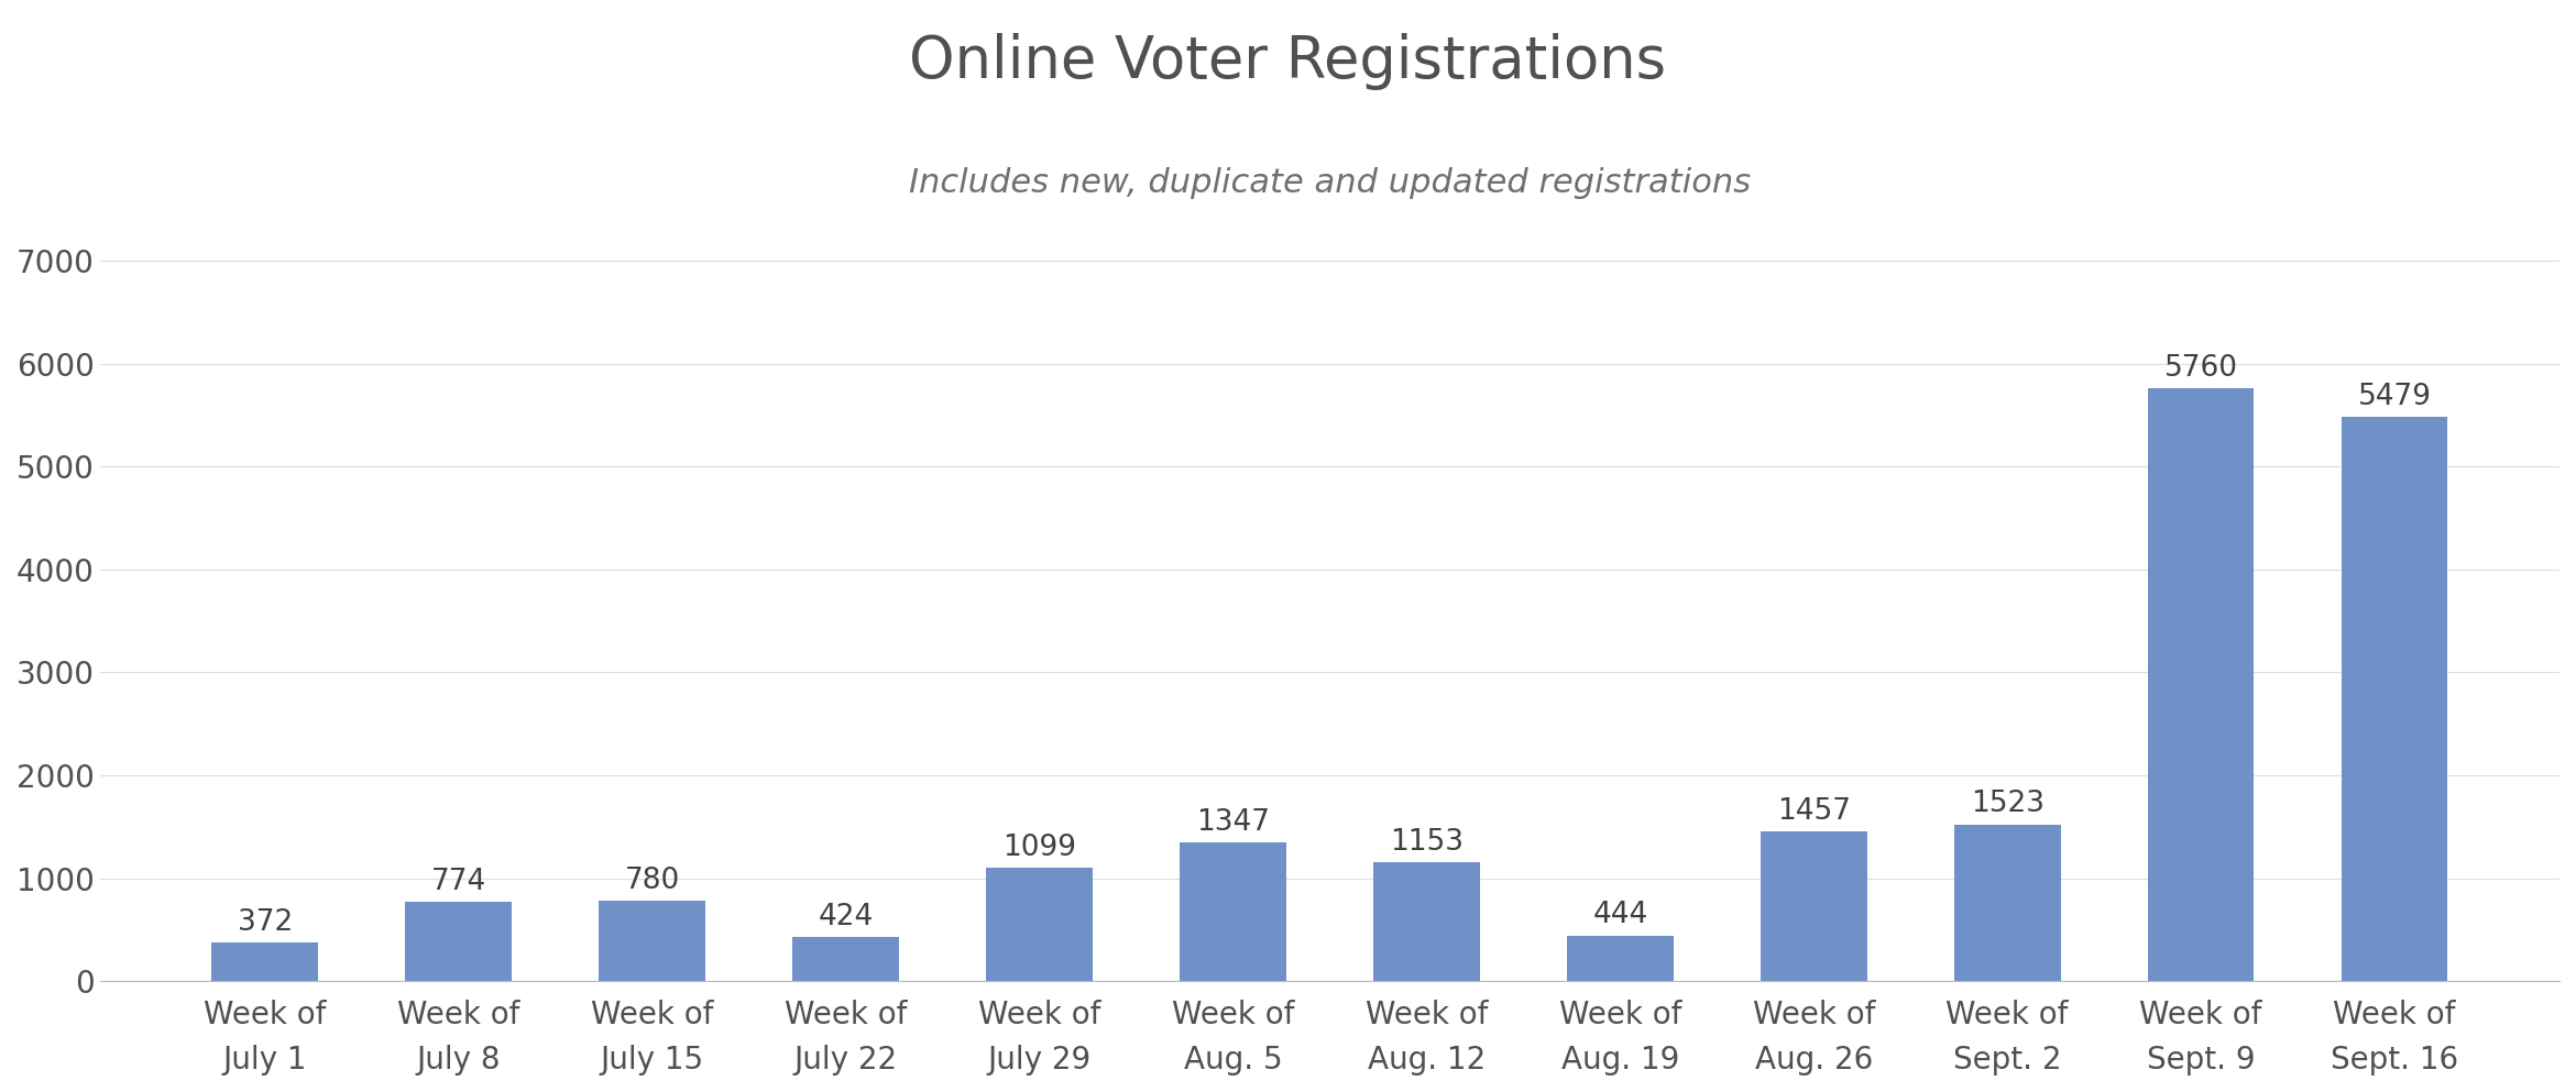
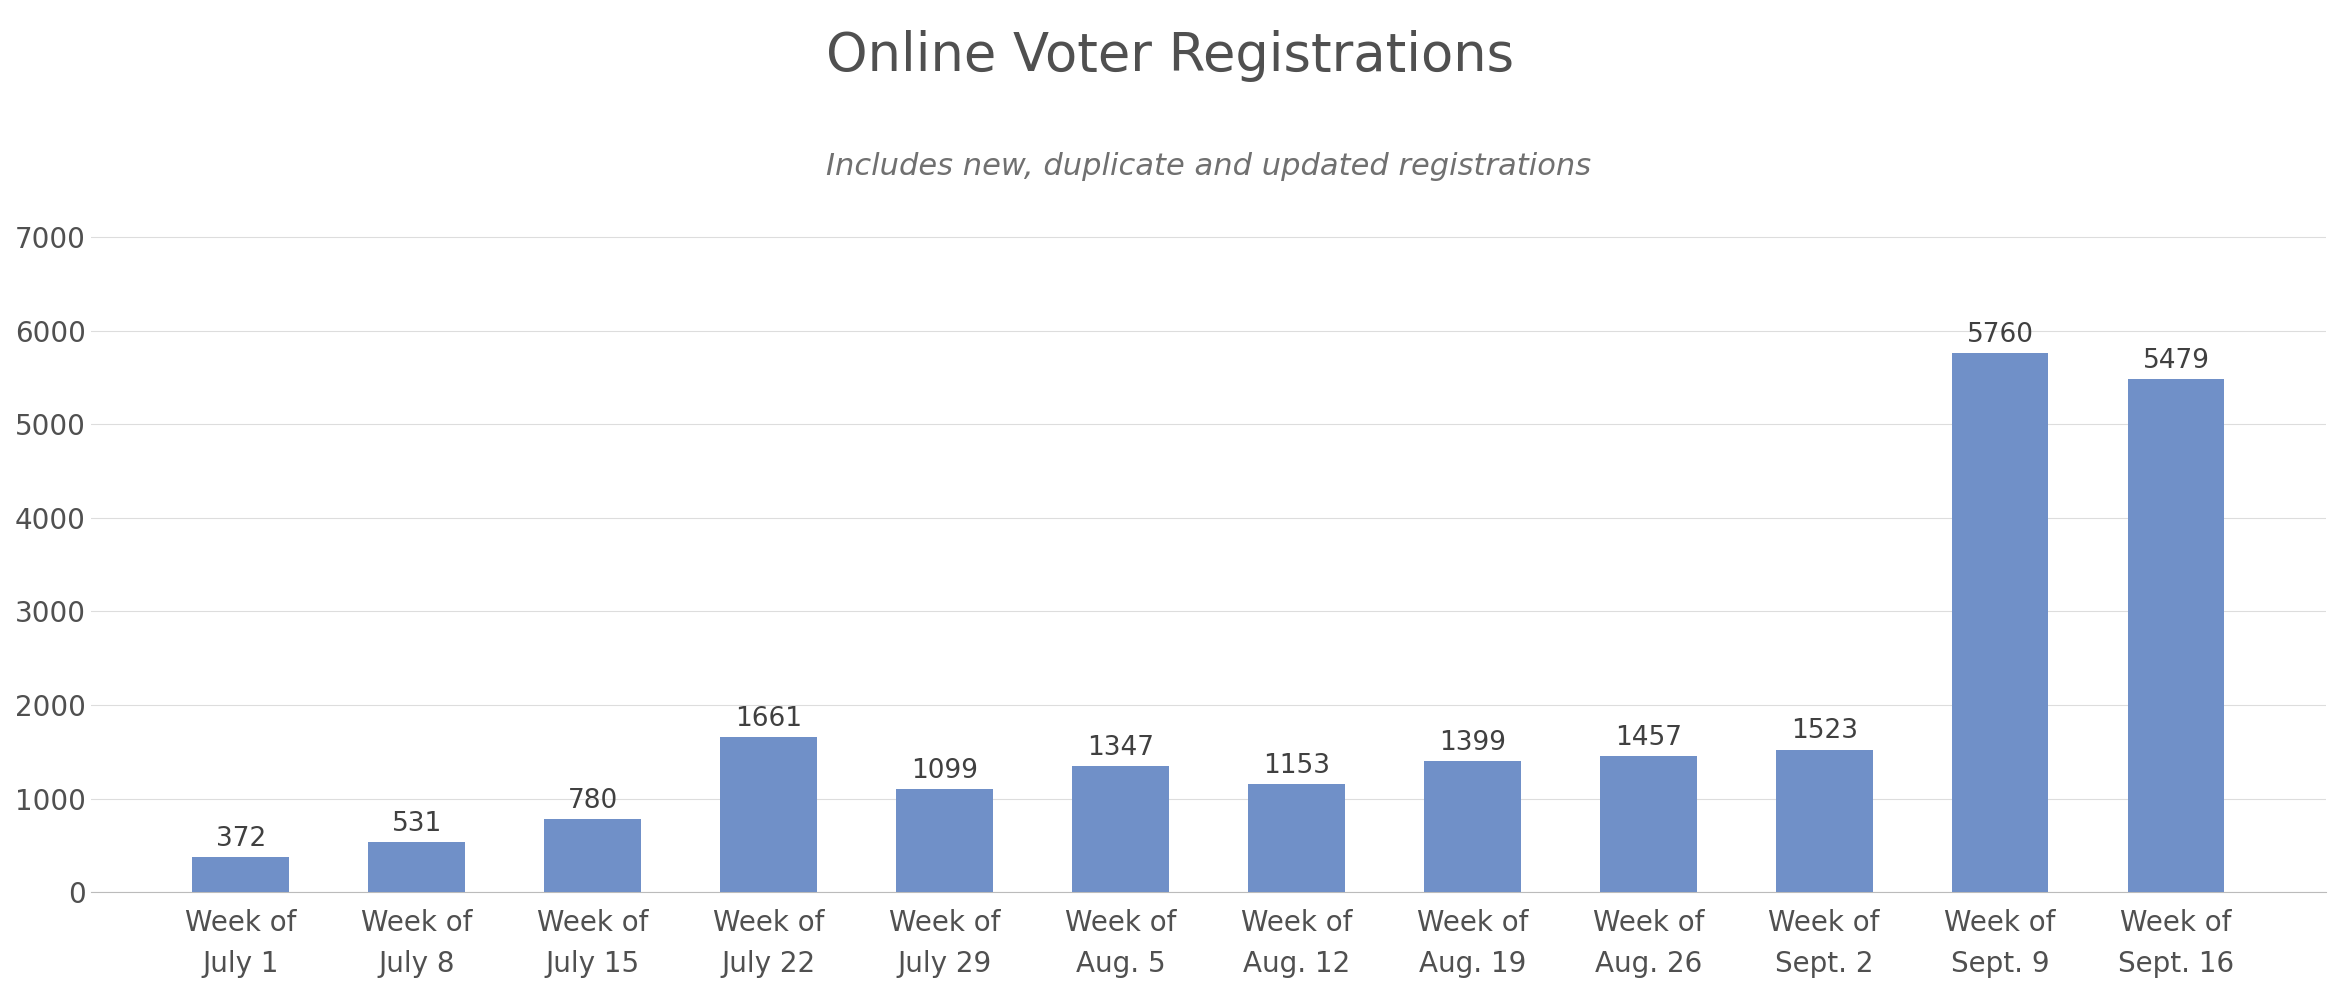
Week of July 8: 774 -> 531
Week of July 22: 424 -> 1661
Week of Aug. 19: 444 -> 1399
